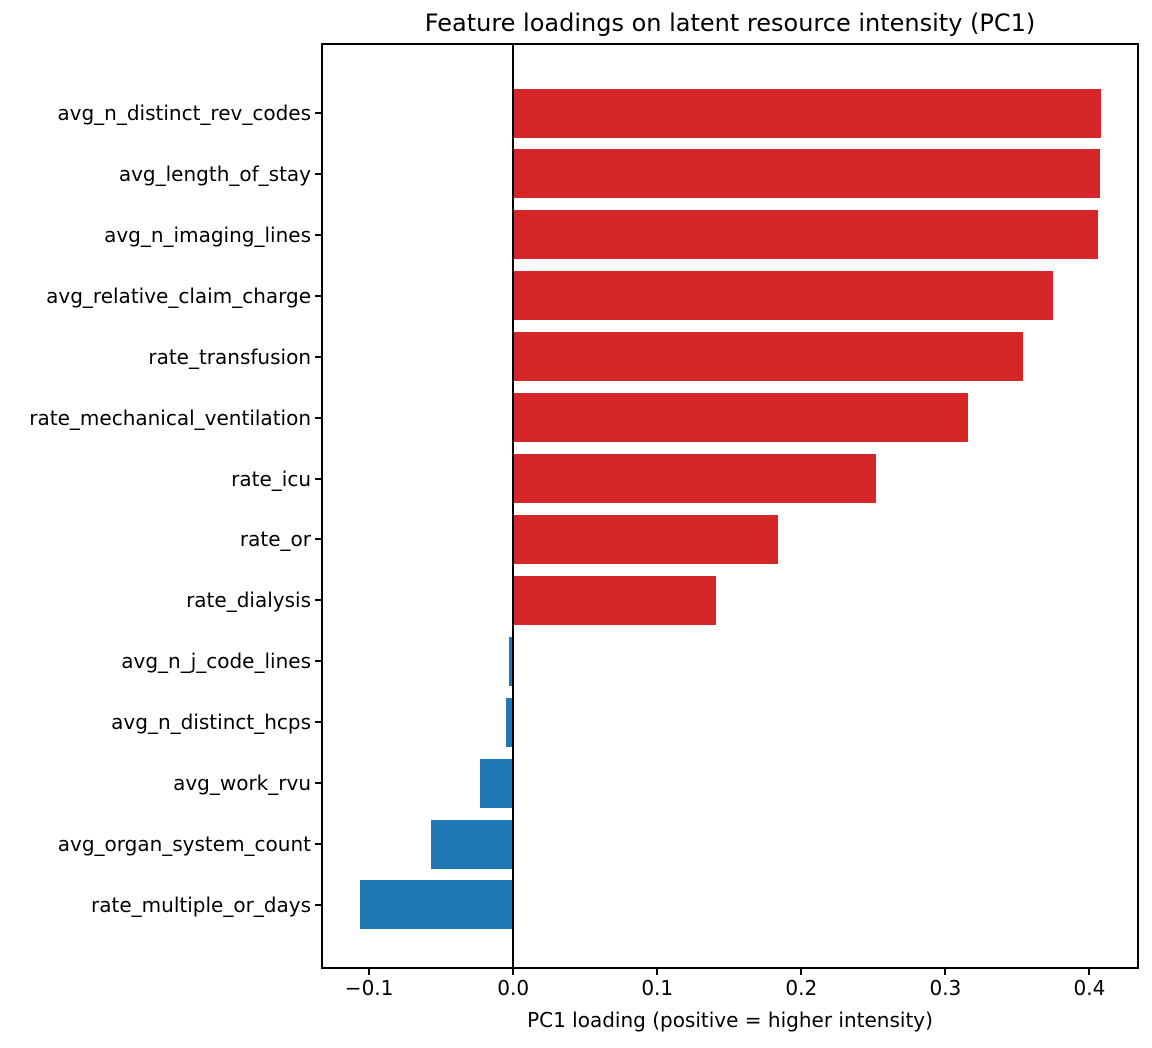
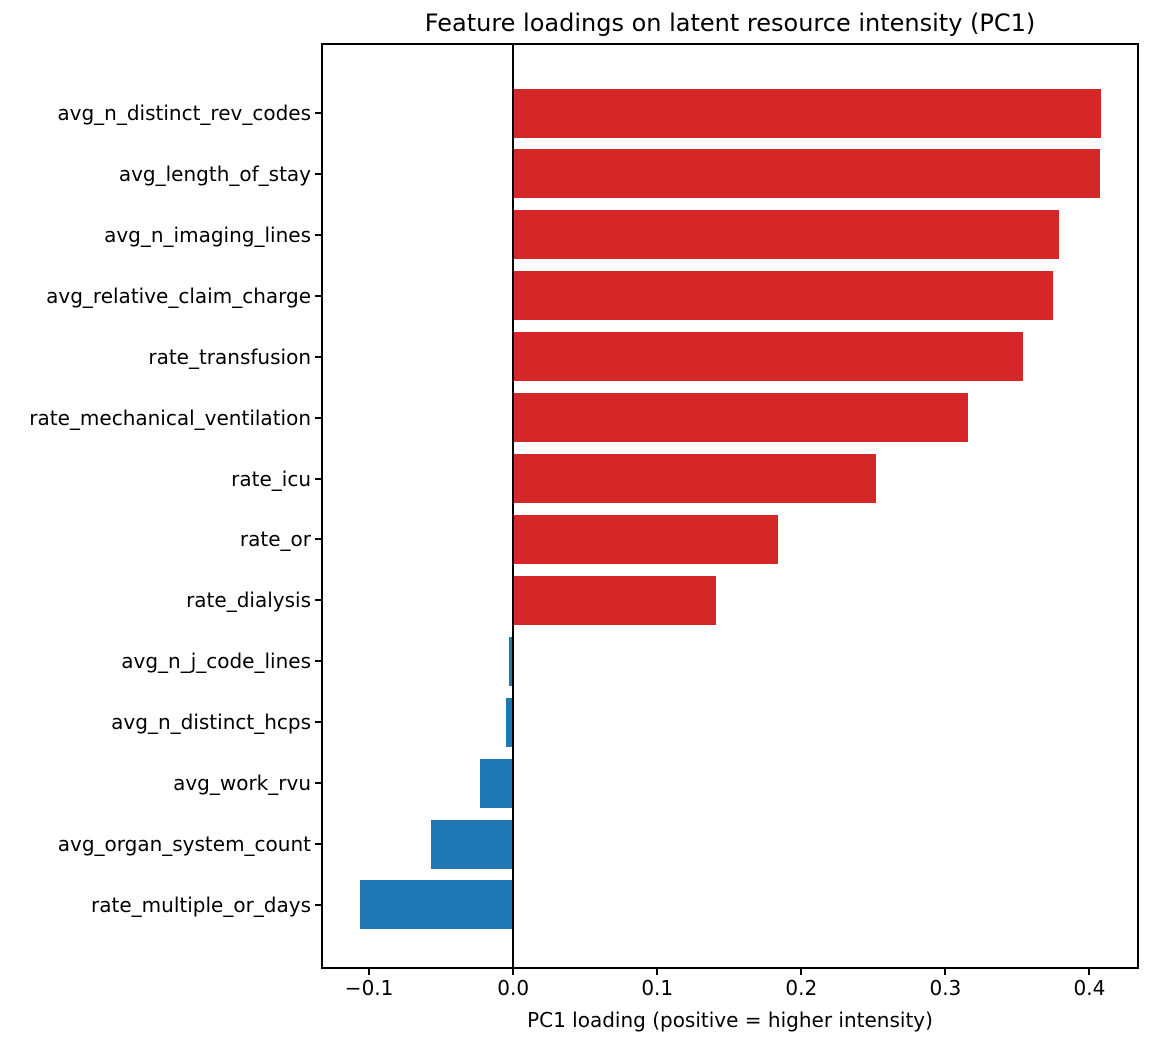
avg_n_imaging_lines: 0.406 -> 0.379
